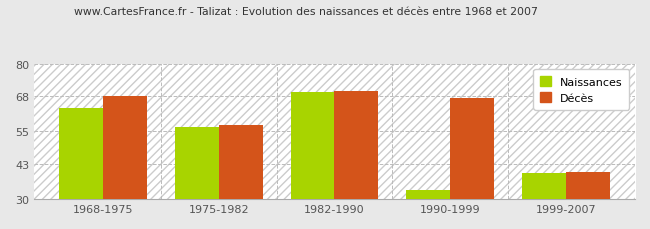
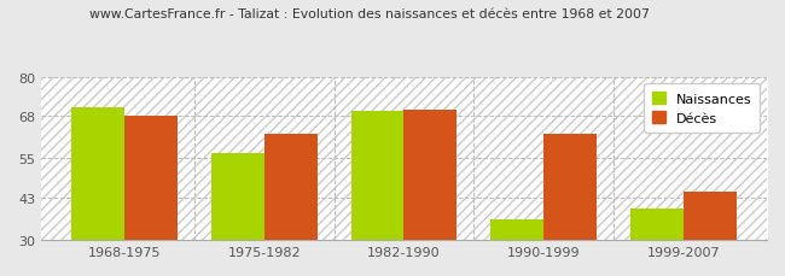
Naissances/1968-1975: 63.5 -> 70.5
Décès/1975-1982: 57.5 -> 62.5
Naissances/1990-1999: 33.5 -> 36.5
Décès/1990-1999: 67.5 -> 62.5
Décès/1999-2007: 40.0 -> 45.0
